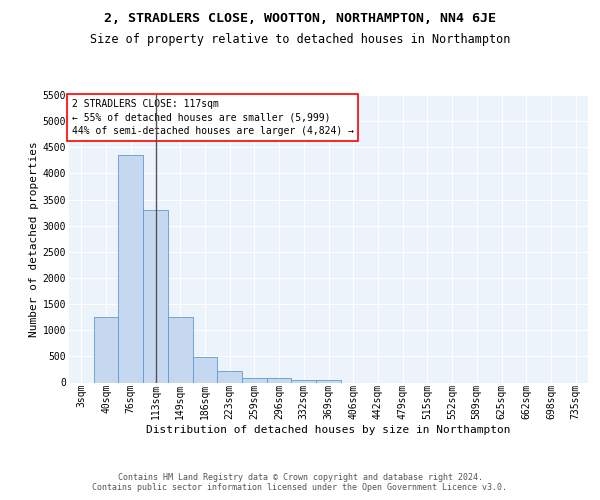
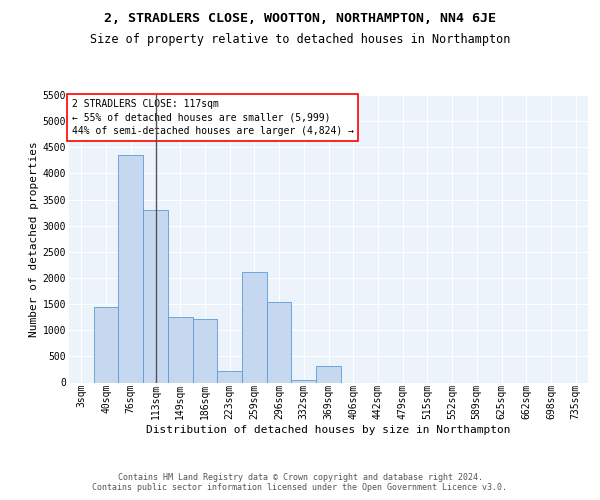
40sqm: 1250 -> 1440
186sqm: 480 -> 1220
259sqm: 90 -> 2120
296sqm: 80 -> 1540
369sqm: 50 -> 320
